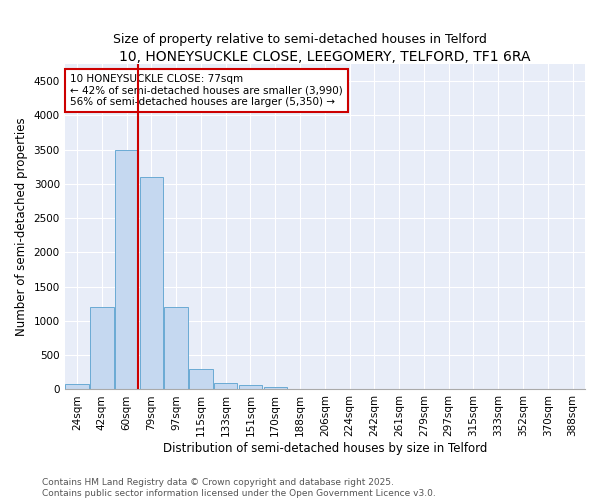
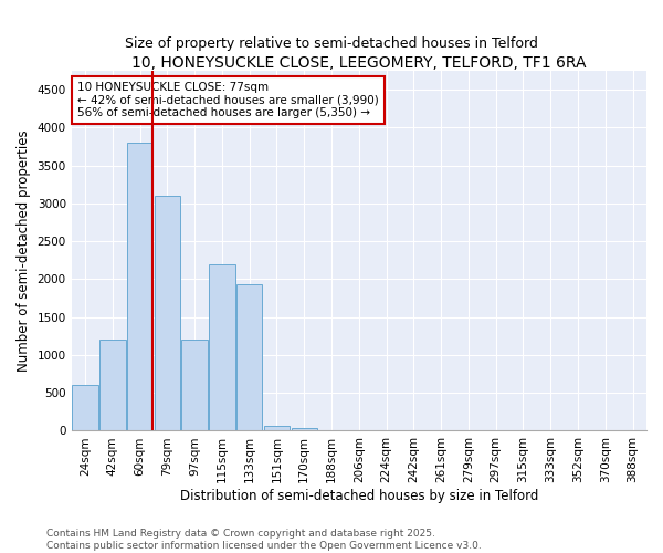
24sqm: 80 -> 600
60sqm: 3500 -> 3800
115sqm: 300 -> 2200
133sqm: 100 -> 1940
